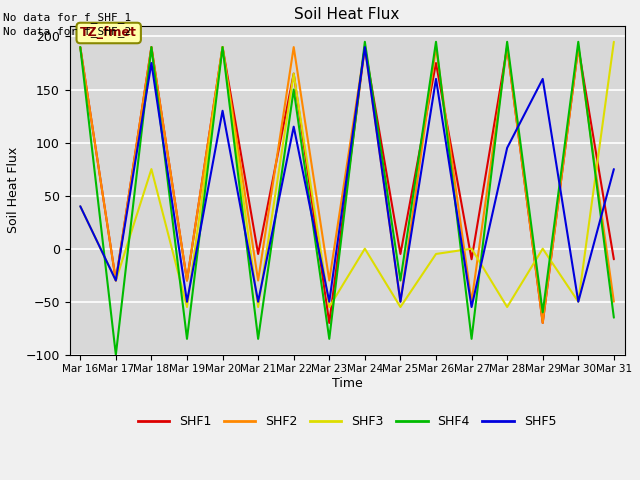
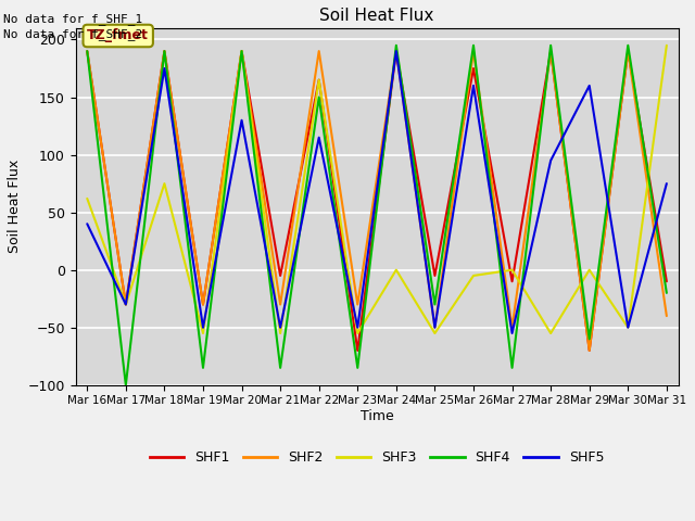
SHF3/Mar 16: 40 -> 62
SHF2/Mar 31: -50 -> -40
SHF4/Mar 31: -65 -> -20
